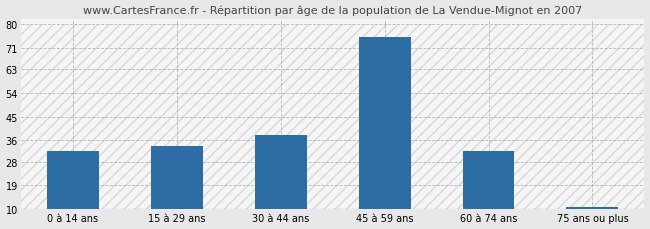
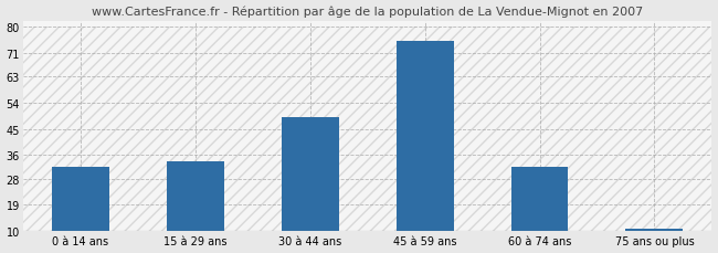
30 à 44 ans: 38 -> 49
